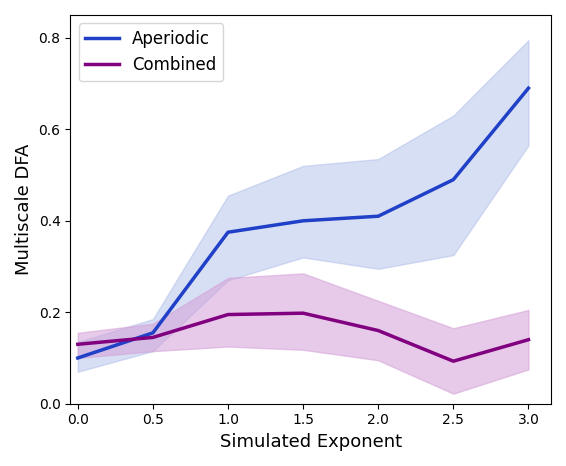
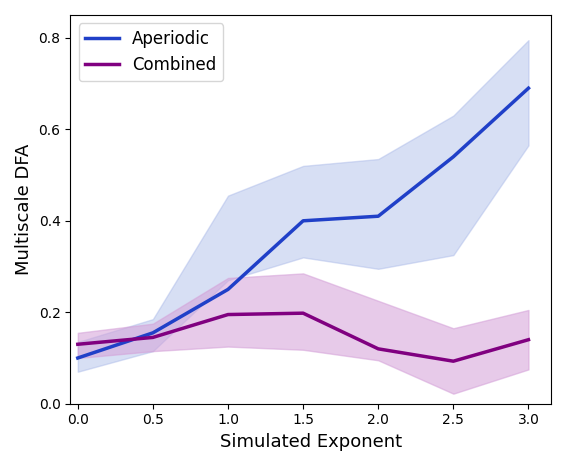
Aperiodic/1.0: 0.375 -> 0.250
Combined/2.0: 0.160 -> 0.120
Aperiodic/2.5: 0.490 -> 0.540
